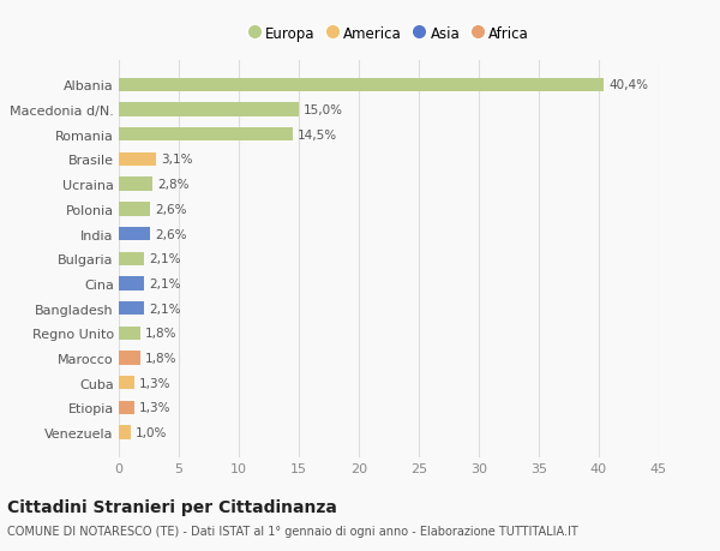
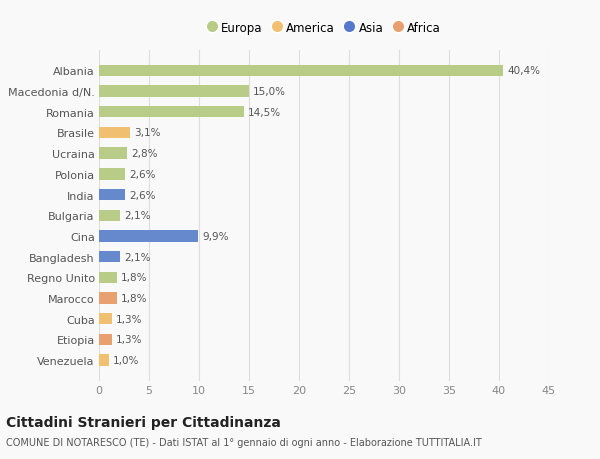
Cina: 2,1% -> 9,9%
